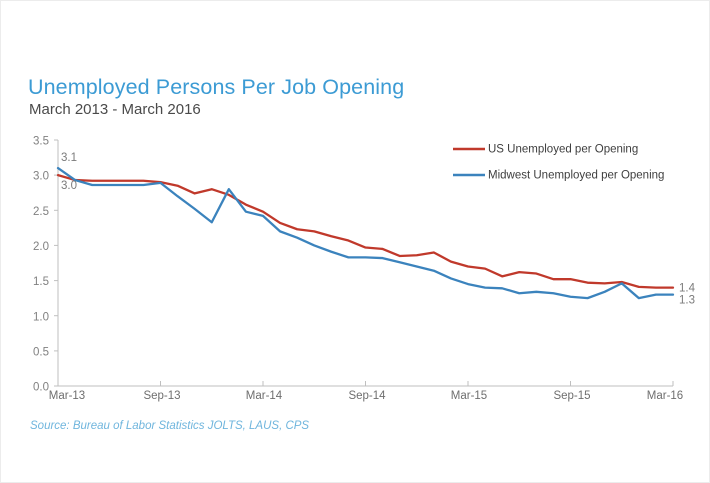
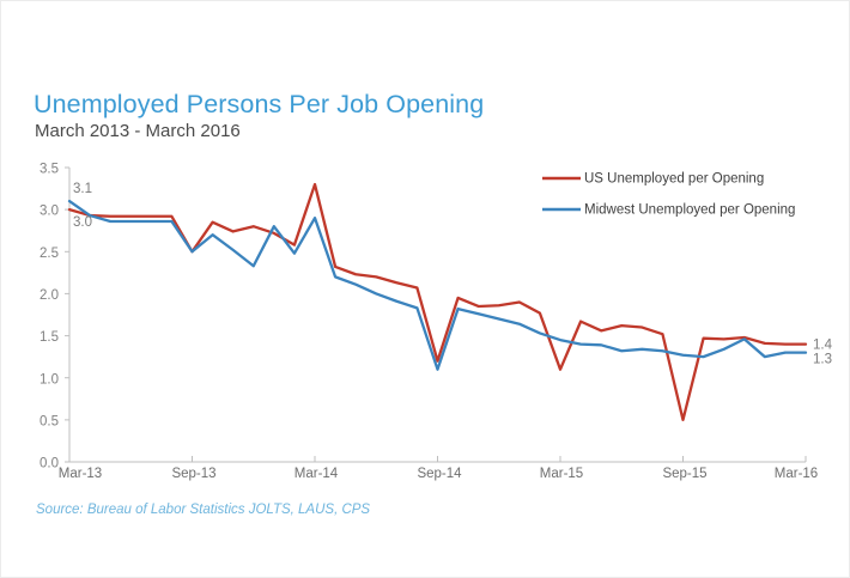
US Unemployed per Opening/Sep-13: 2.9 -> 2.5
Midwest Unemployed per Opening/Sep-13: 2.9 -> 2.5
US Unemployed per Opening/Mar-14: 2.5 -> 3.3
Midwest Unemployed per Opening/Mar-14: 2.4 -> 2.9
US Unemployed per Opening/Sep-14: 2.0 -> 1.2
Midwest Unemployed per Opening/Sep-14: 1.8 -> 1.1
US Unemployed per Opening/Mar-15: 1.7 -> 1.1
US Unemployed per Opening/Sep-15: 1.5 -> 0.5
